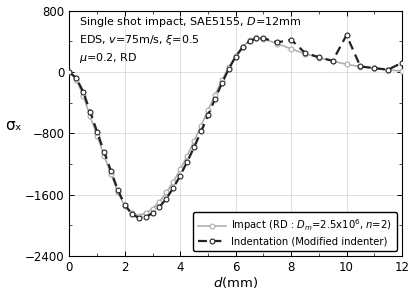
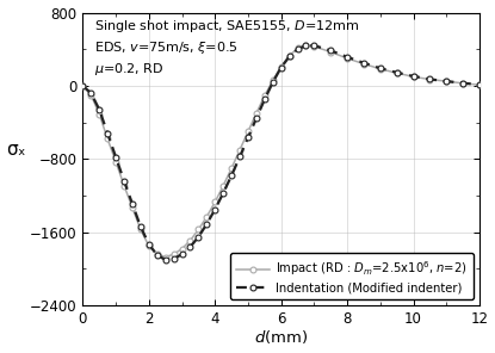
Indentation (Modified indenter)/8: 420 -> 320
Indentation (Modified indenter)/10: 480 -> 100
Indentation (Modified indenter)/12: 120 -> 10
